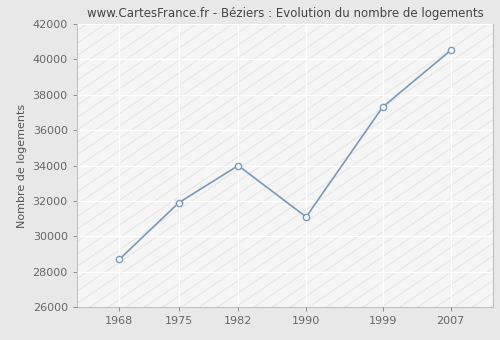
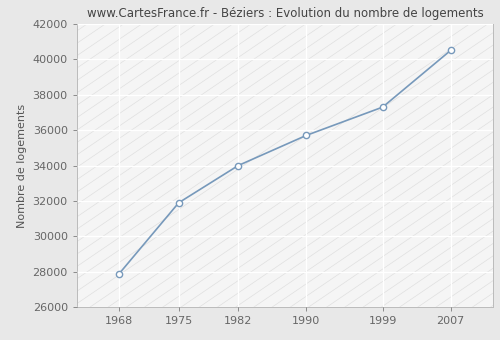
1968: 28700 -> 27900
1990: 31100 -> 35700
